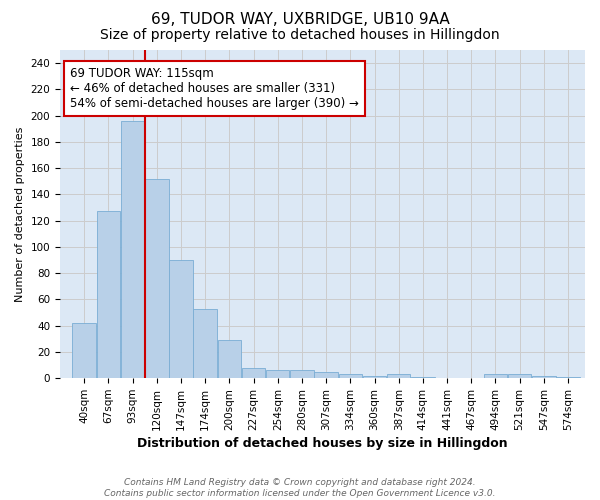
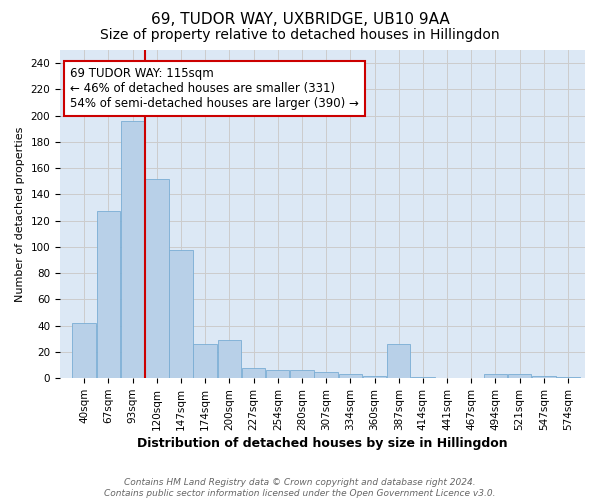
147sqm: 90 -> 98
174sqm: 53 -> 26
387sqm: 3 -> 26
